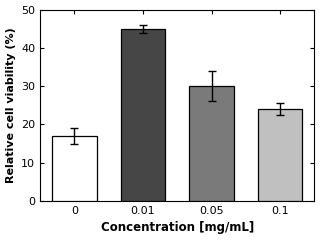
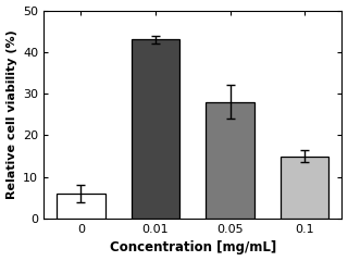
0: 17 -> 6
0.01: 45 -> 43
0.05: 30 -> 28
0.1: 24 -> 15
